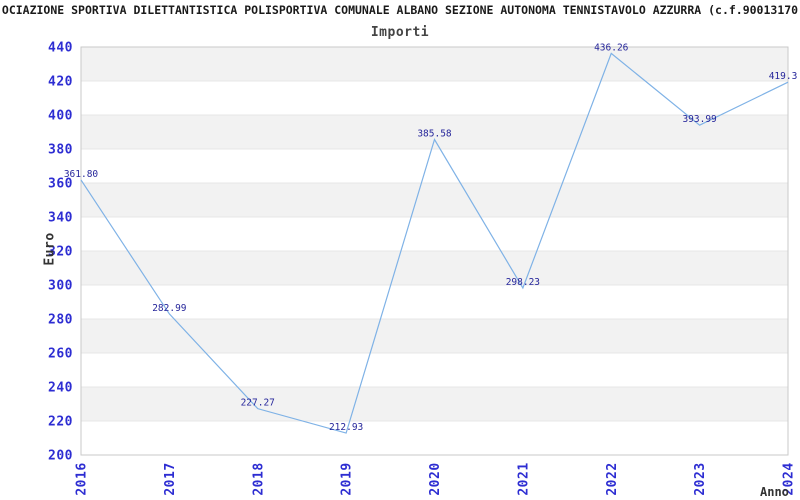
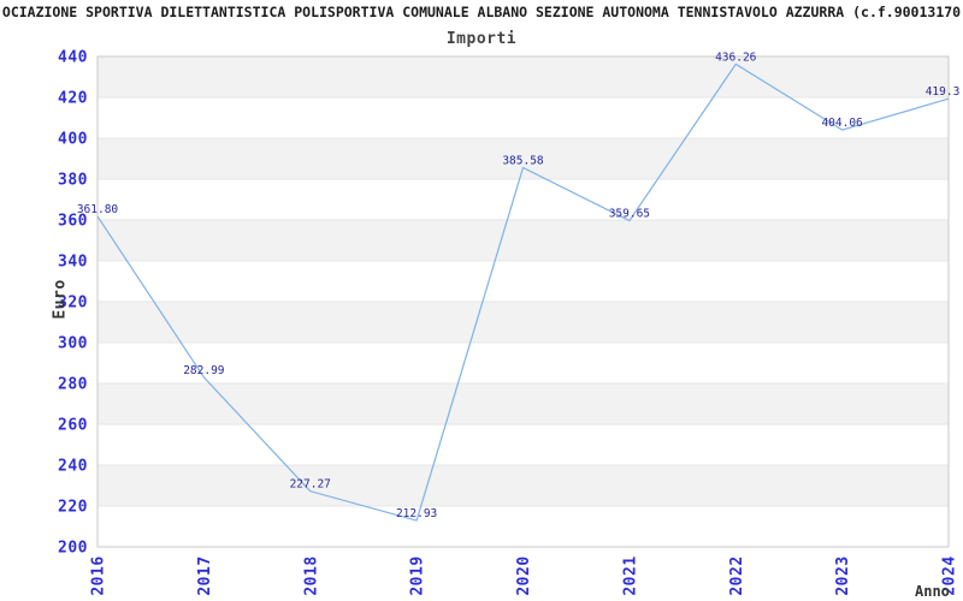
2021: 298.23 -> 359.65
2023: 393.99 -> 404.06
